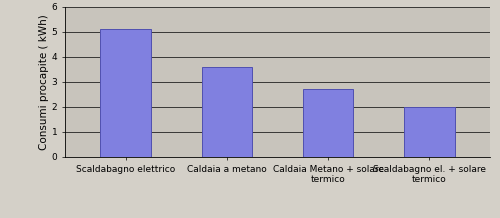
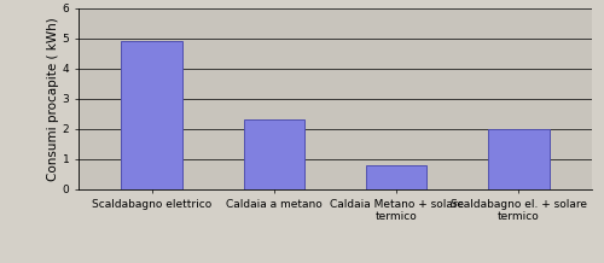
Scaldabagno elettrico: 5.1 -> 4.9
Caldaia a metano: 3.6 -> 2.3
Caldaia Metano + solare termico: 2.7 -> 0.8
